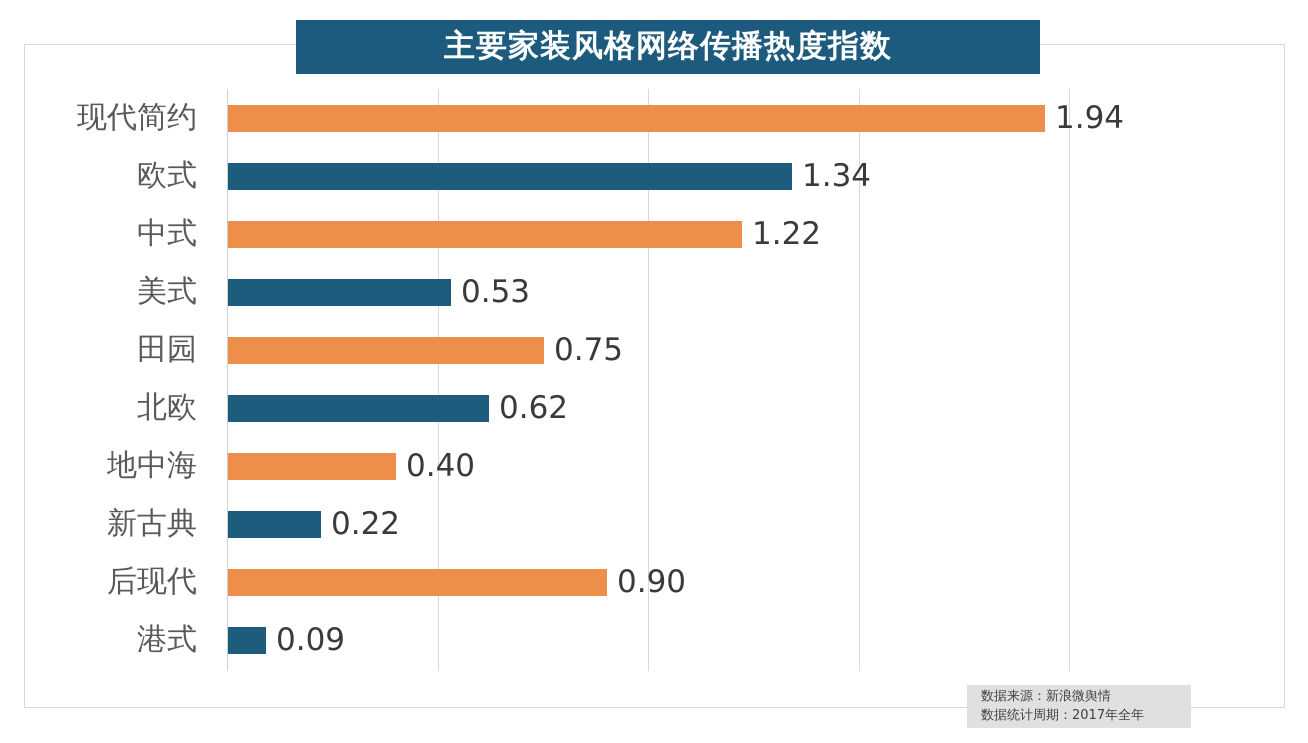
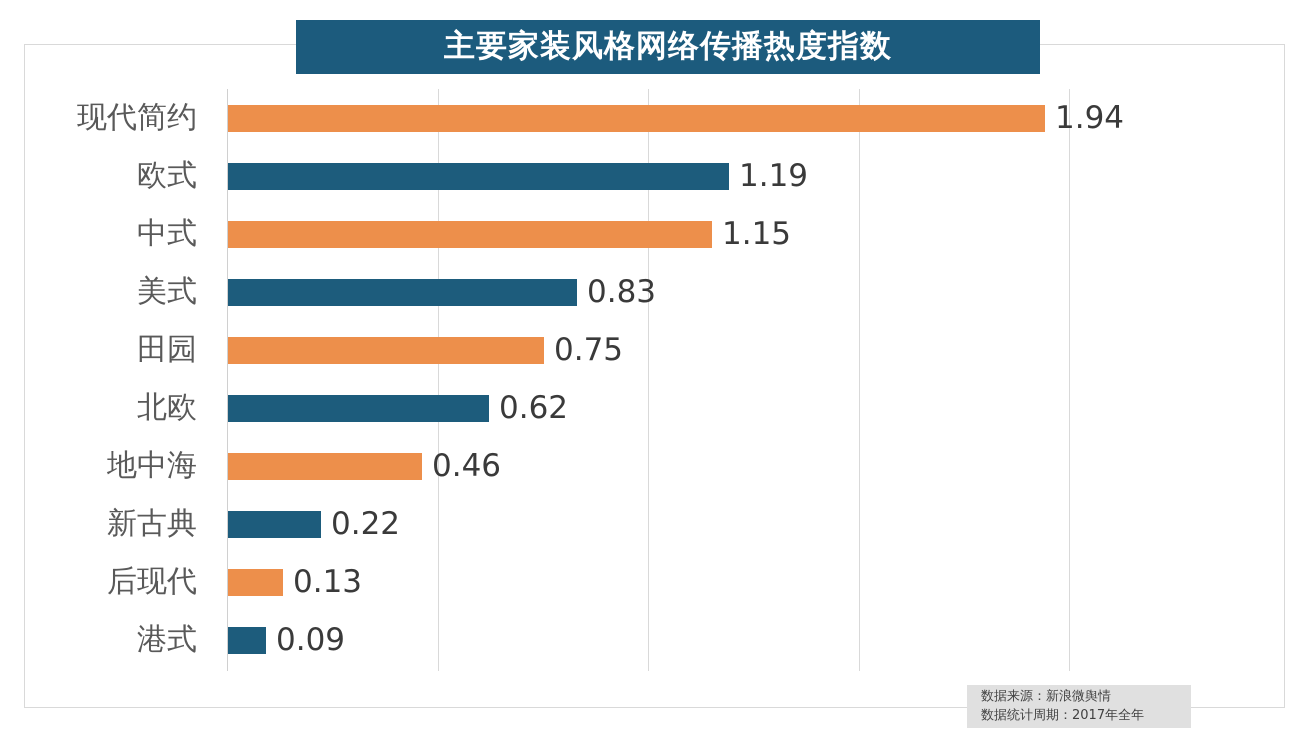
欧式: 1.34 -> 1.19
中式: 1.22 -> 1.15
美式: 0.53 -> 0.83
地中海: 0.40 -> 0.46
后现代: 0.90 -> 0.13
